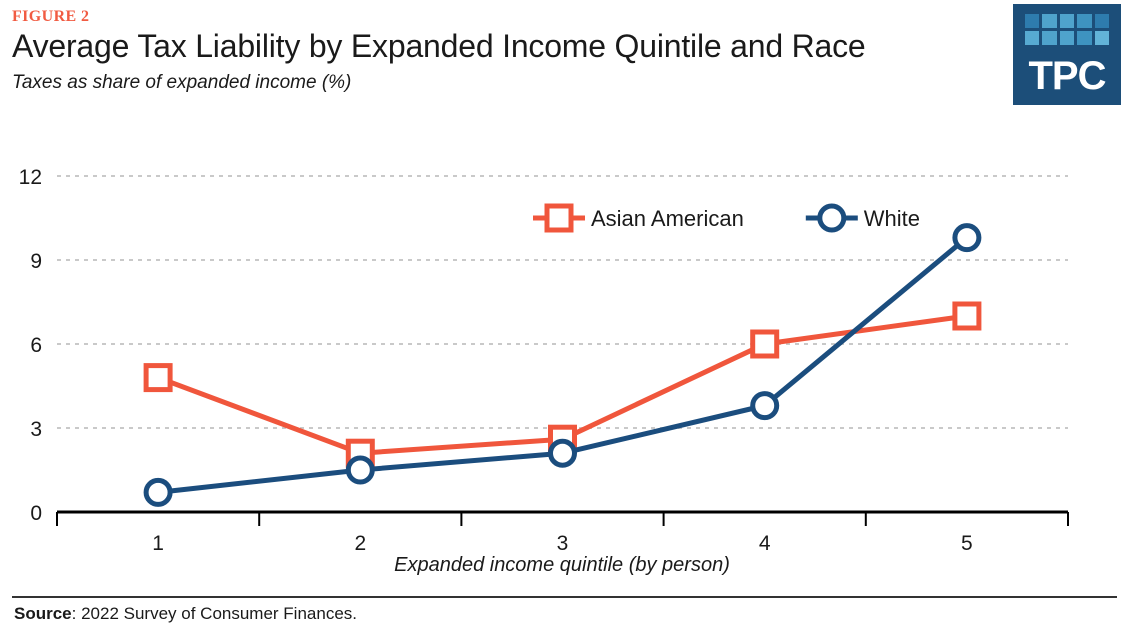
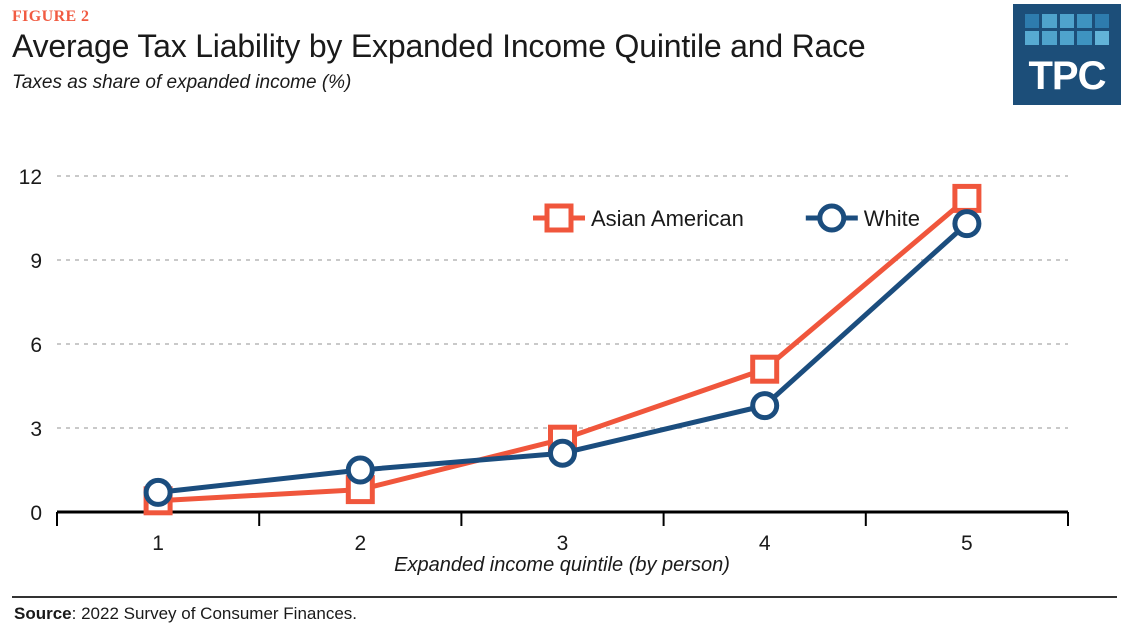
Asian American/1: 4.8 -> 0.4
Asian American/2: 2.1 -> 0.8
Asian American/4: 6.0 -> 5.1
Asian American/5: 7.0 -> 11.2
White/5: 9.8 -> 10.3
